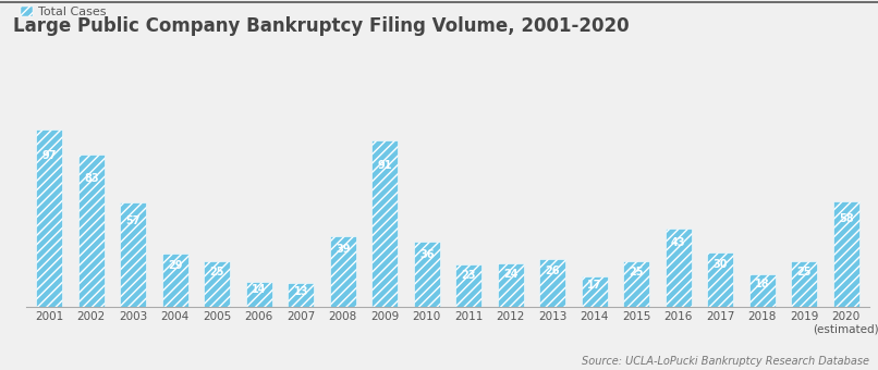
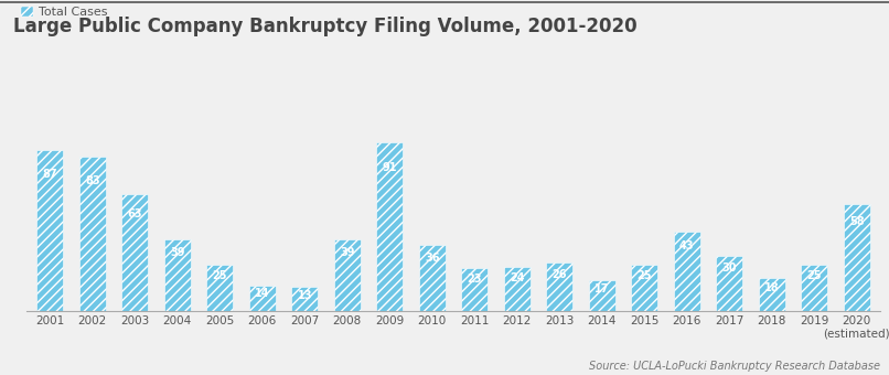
2001: 97 -> 87
2003: 57 -> 63
2004: 29 -> 39
